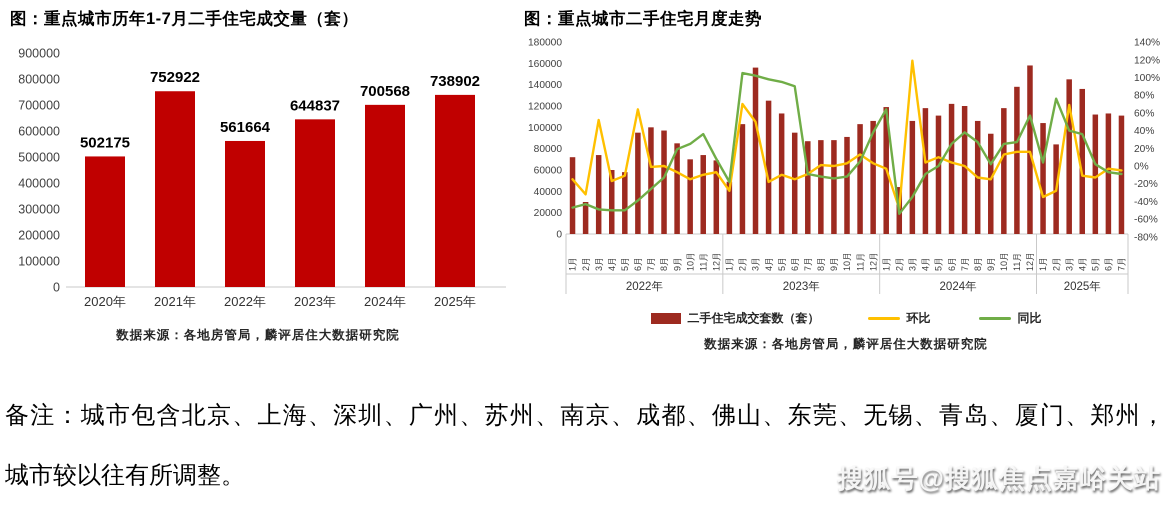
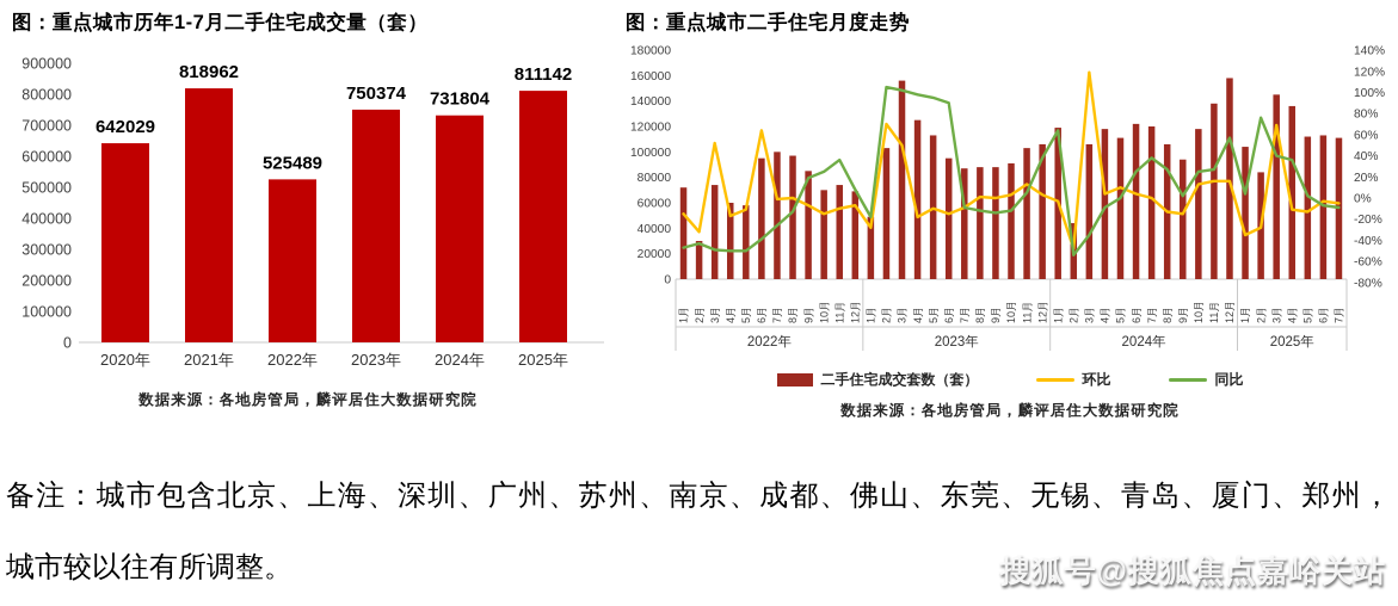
图：重点城市历年1-7月二手住宅成交量（套）/2020年: 502175 -> 642029
图：重点城市历年1-7月二手住宅成交量（套）/2021年: 752922 -> 818962
图：重点城市历年1-7月二手住宅成交量（套）/2022年: 561664 -> 525489
图：重点城市历年1-7月二手住宅成交量（套）/2023年: 644837 -> 750374
图：重点城市历年1-7月二手住宅成交量（套）/2024年: 700568 -> 731804
图：重点城市历年1-7月二手住宅成交量（套）/2025年: 738902 -> 811142
